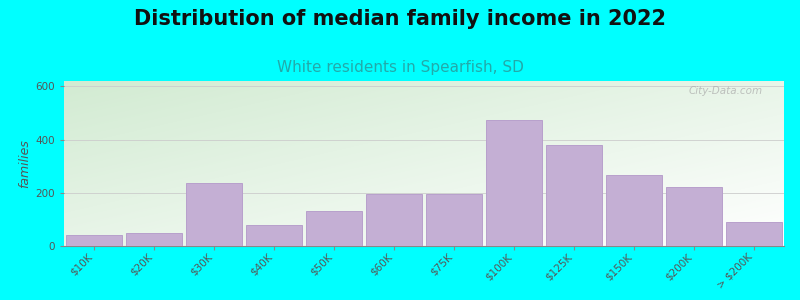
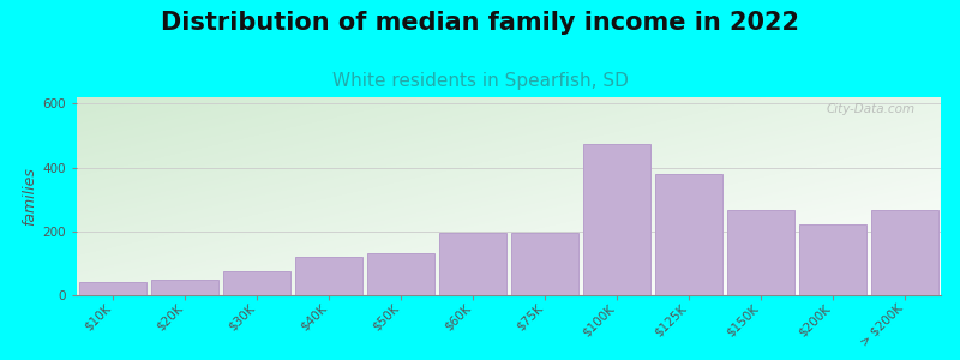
$30K: 235 -> 75
$40K: 80 -> 120
> $200K: 90 -> 265
